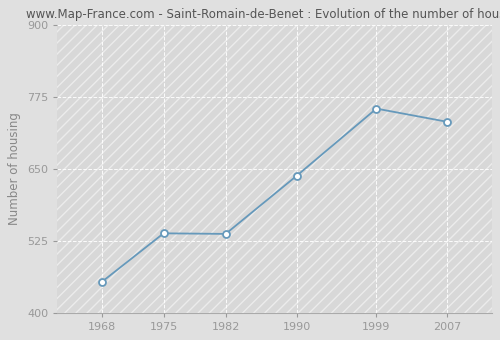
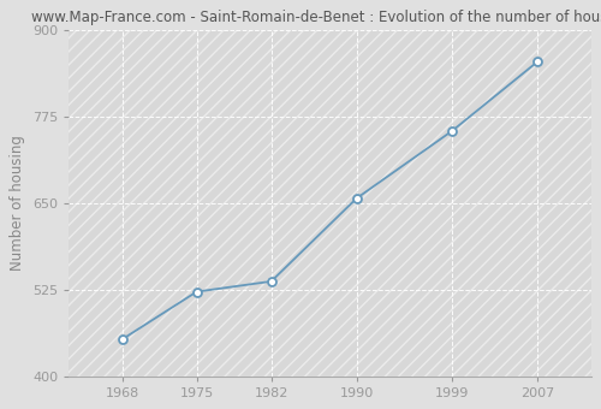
1975: 538 -> 522
1990: 638 -> 657
2007: 732 -> 855
